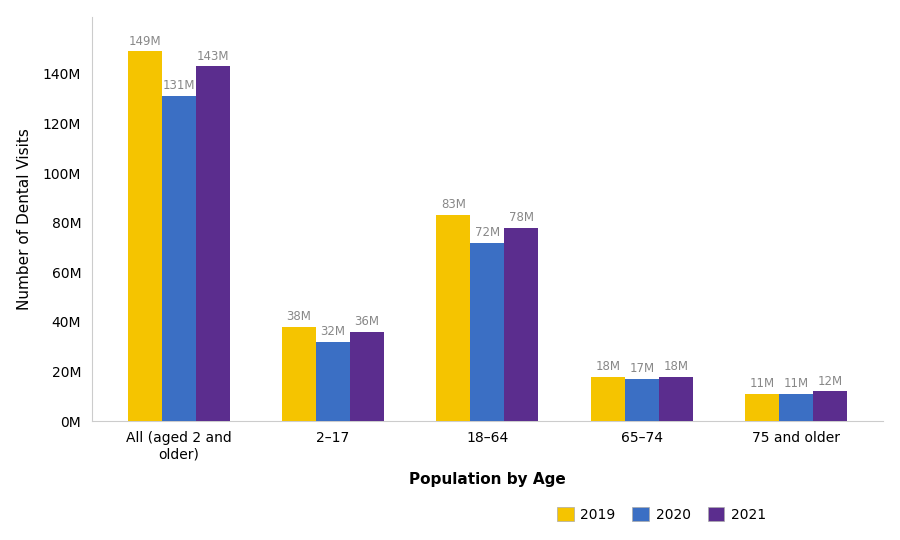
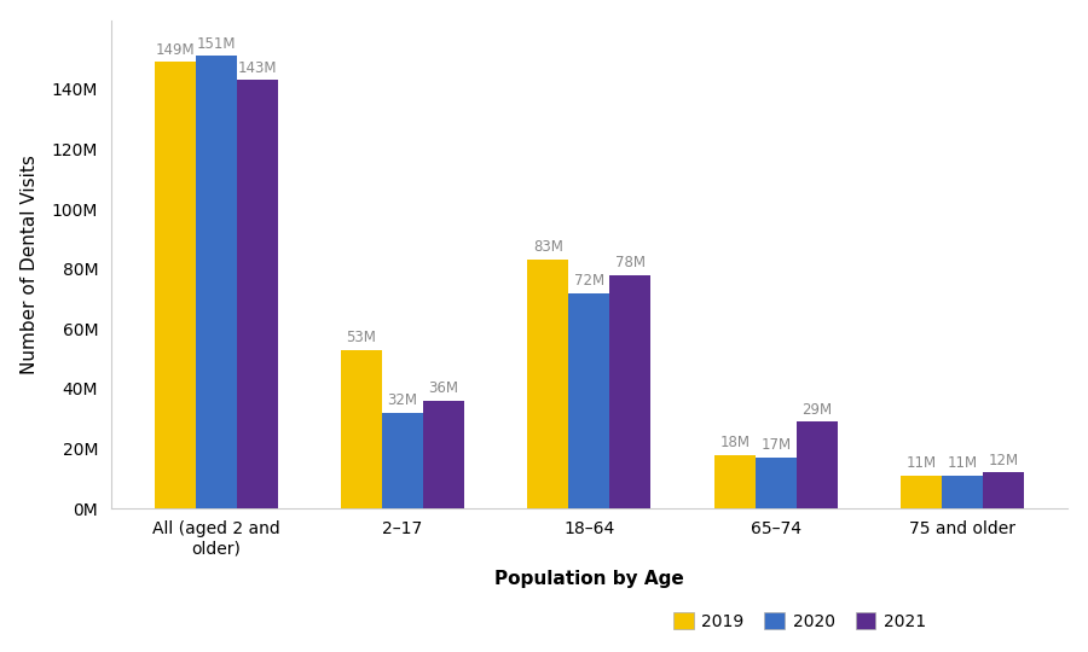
2020/All (aged 2 and older): 131M -> 151M
2019/2–17: 38M -> 53M
2021/65–74: 18M -> 29M
